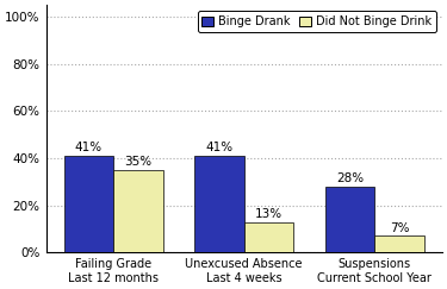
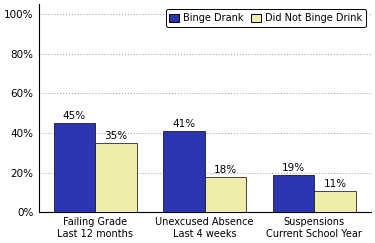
Binge Drank/Failing Grade Last 12 months: 41% -> 45%
Did Not Binge Drink/Unexcused Absence Last 4 weeks: 13% -> 18%
Binge Drank/Suspensions Current School Year: 28% -> 19%
Did Not Binge Drink/Suspensions Current School Year: 7% -> 11%
